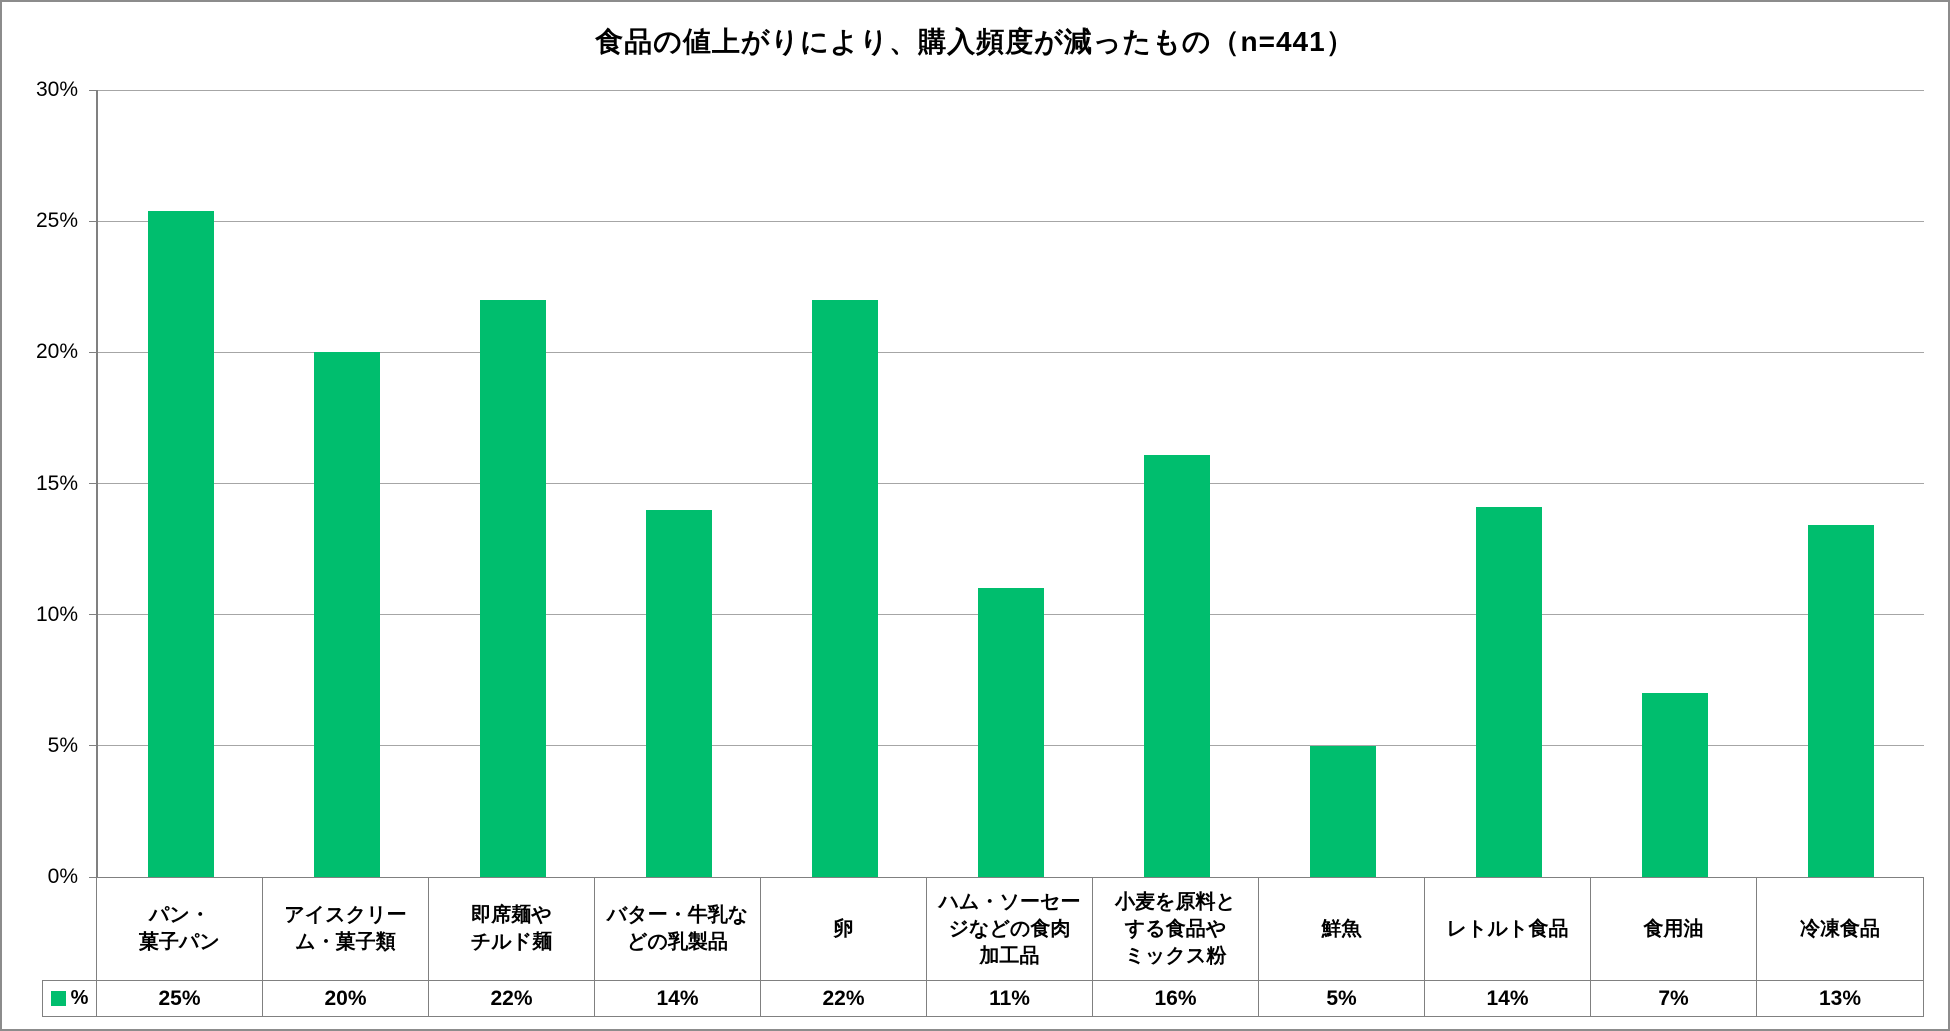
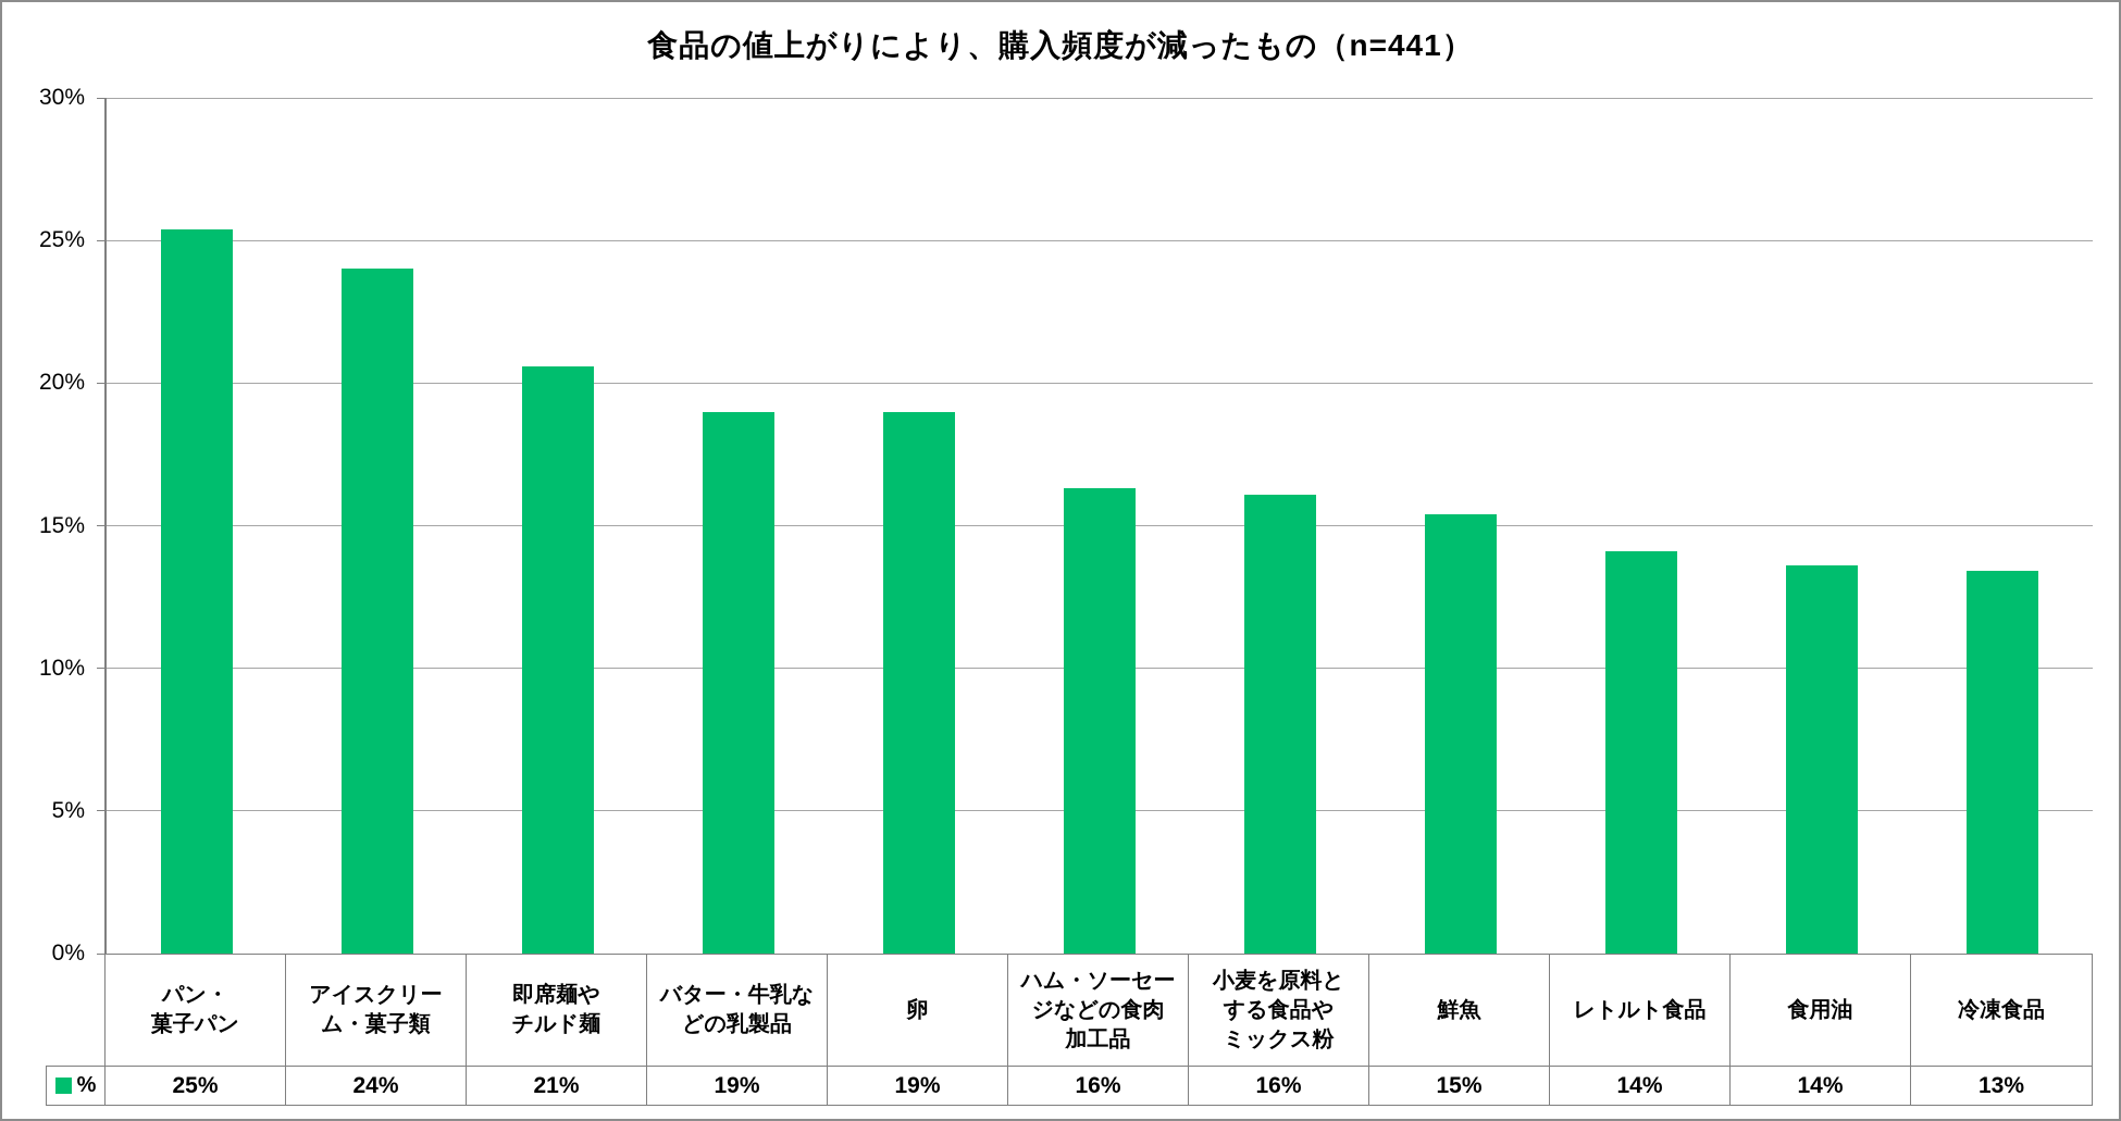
アイスクリーム・菓子類: 20% -> 24%
即席麺やチルド麺: 22% -> 21%
バター・牛乳などの乳製品: 14% -> 19%
卵: 22% -> 19%
ハム・ソーセージなどの食肉加工品: 11% -> 16%
鮮魚: 5% -> 15%
食用油: 7% -> 14%
